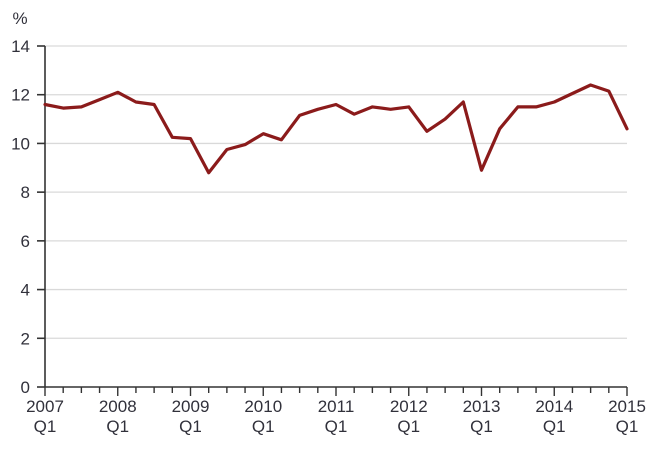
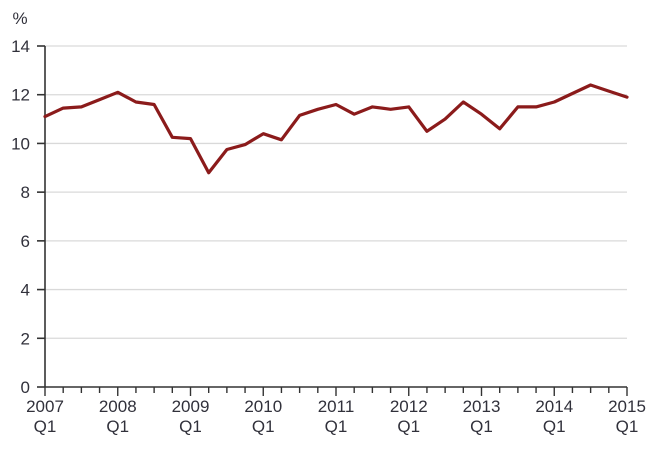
2007 Q1: 11.6 -> 11.1
2013 Q1: 8.9 -> 11.2
2015 Q1: 10.6 -> 11.9
